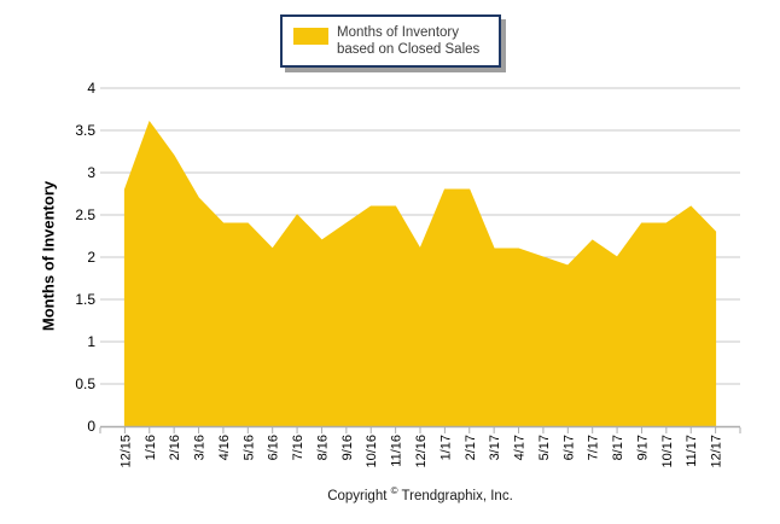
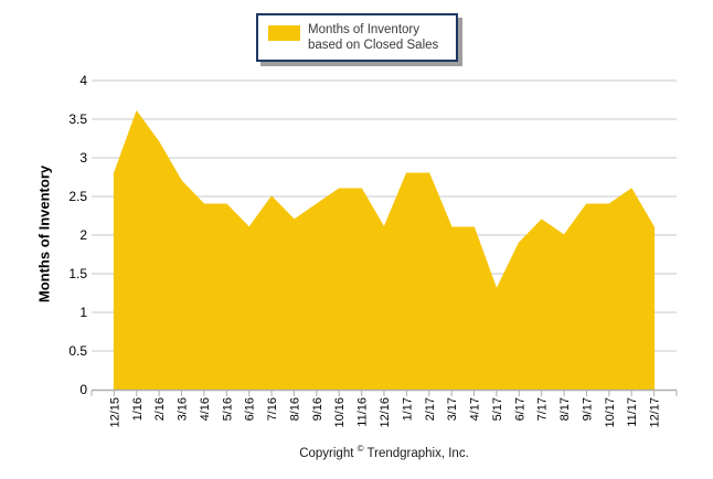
5/17: 2.0 -> 1.3
12/17: 2.3 -> 2.1
